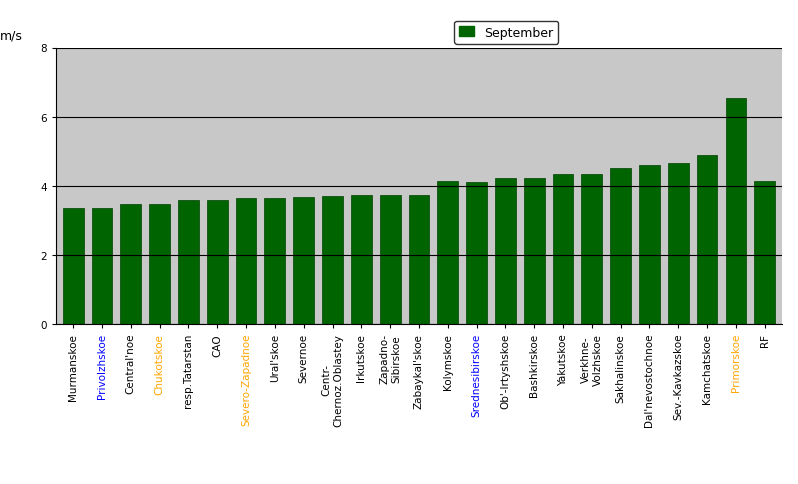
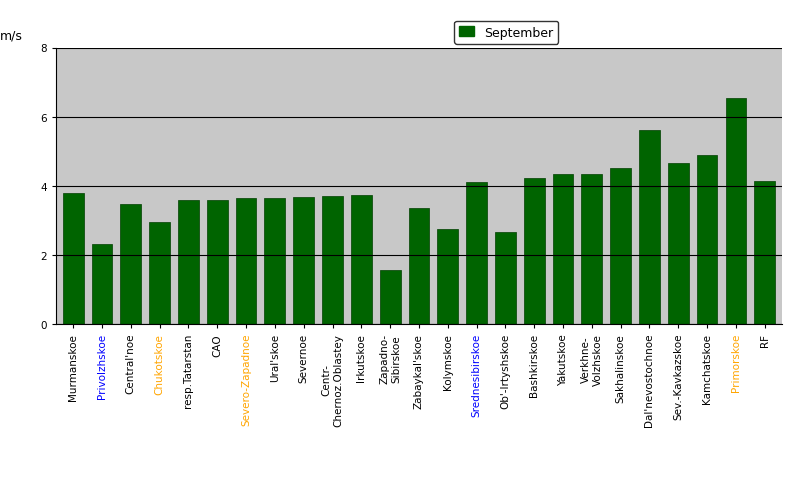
Murmanskoe: 3.35 -> 3.80
Privolzhskoe: 3.35 -> 2.30
Chukotskoe: 3.48 -> 2.95
Zapadno- Sibirskoe: 3.73 -> 1.55
Zabaykal'skoe: 3.73 -> 3.35
Kolymskoe: 4.13 -> 2.75
Ob'-Irtyshskoe: 4.23 -> 2.65
Dal'nevostochnoe: 4.60 -> 5.60
